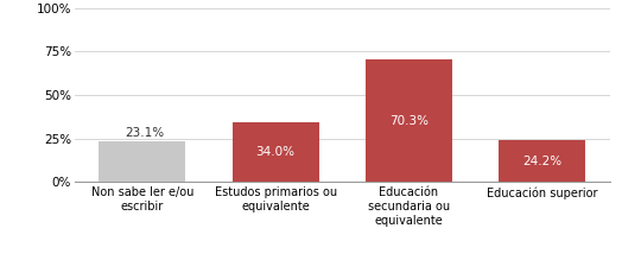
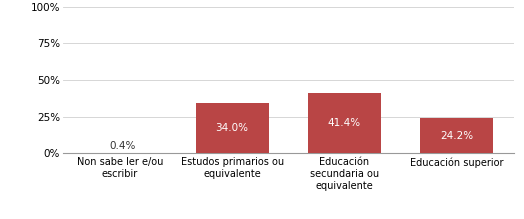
Non sabe ler e/ou escribir: 23.1% -> 0.4%
Educación secundaria ou equivalente: 70.3% -> 41.4%
